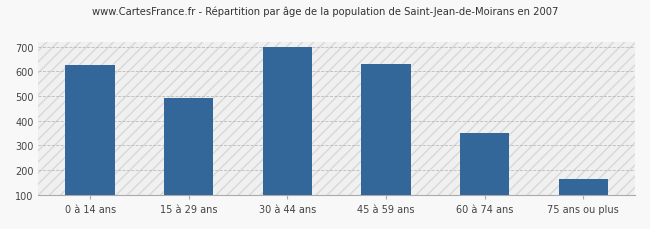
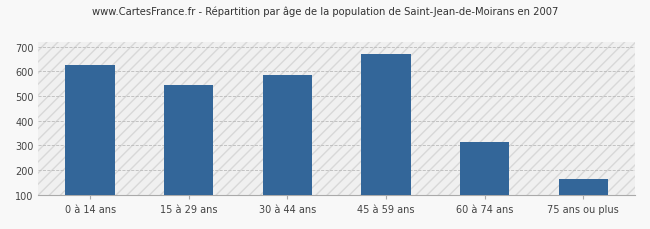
15 à 29 ans: 492 -> 545
30 à 44 ans: 700 -> 585
45 à 59 ans: 628 -> 670
60 à 74 ans: 352 -> 315
